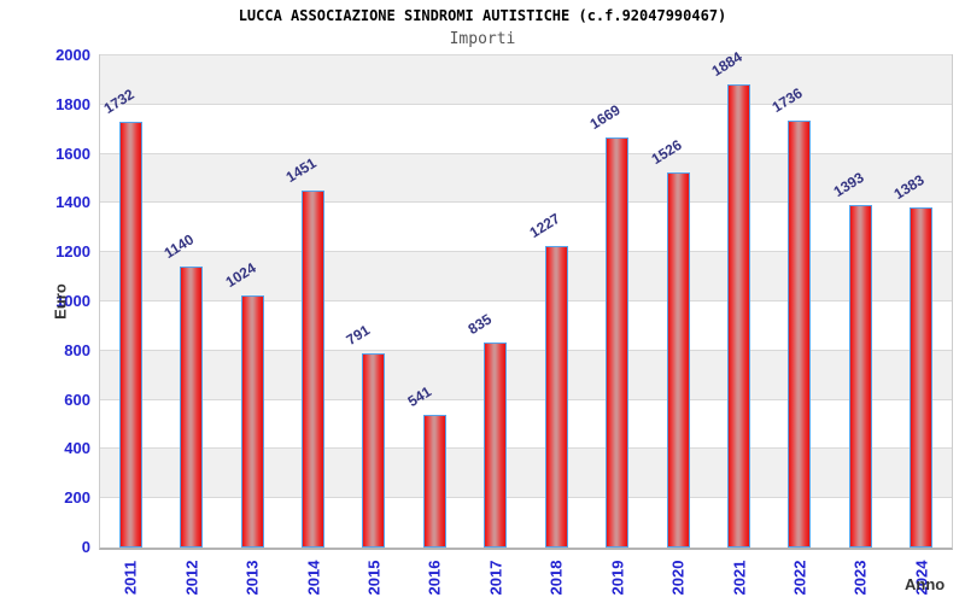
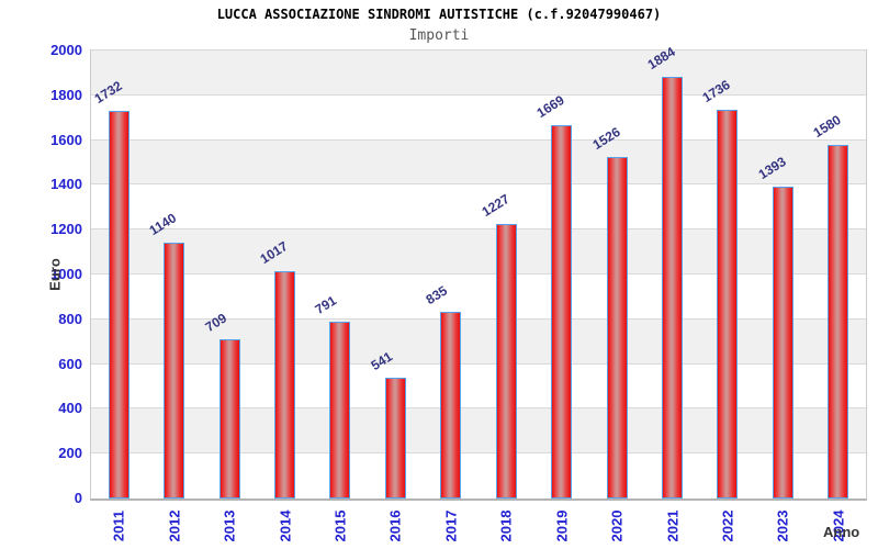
2013: 1024 -> 709
2014: 1451 -> 1017
2024: 1383 -> 1580
